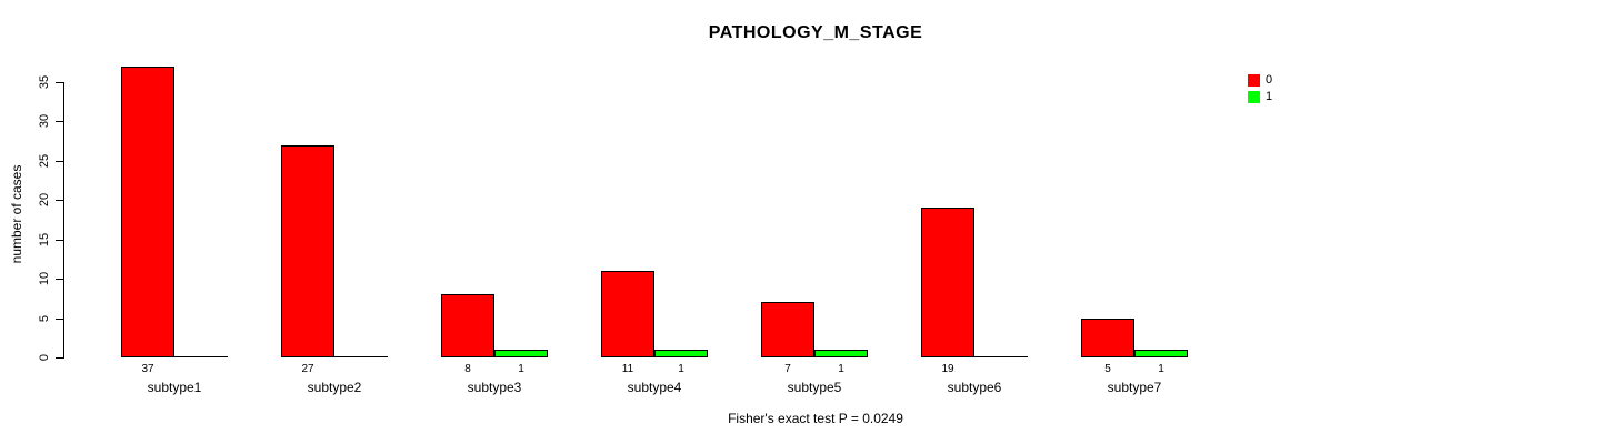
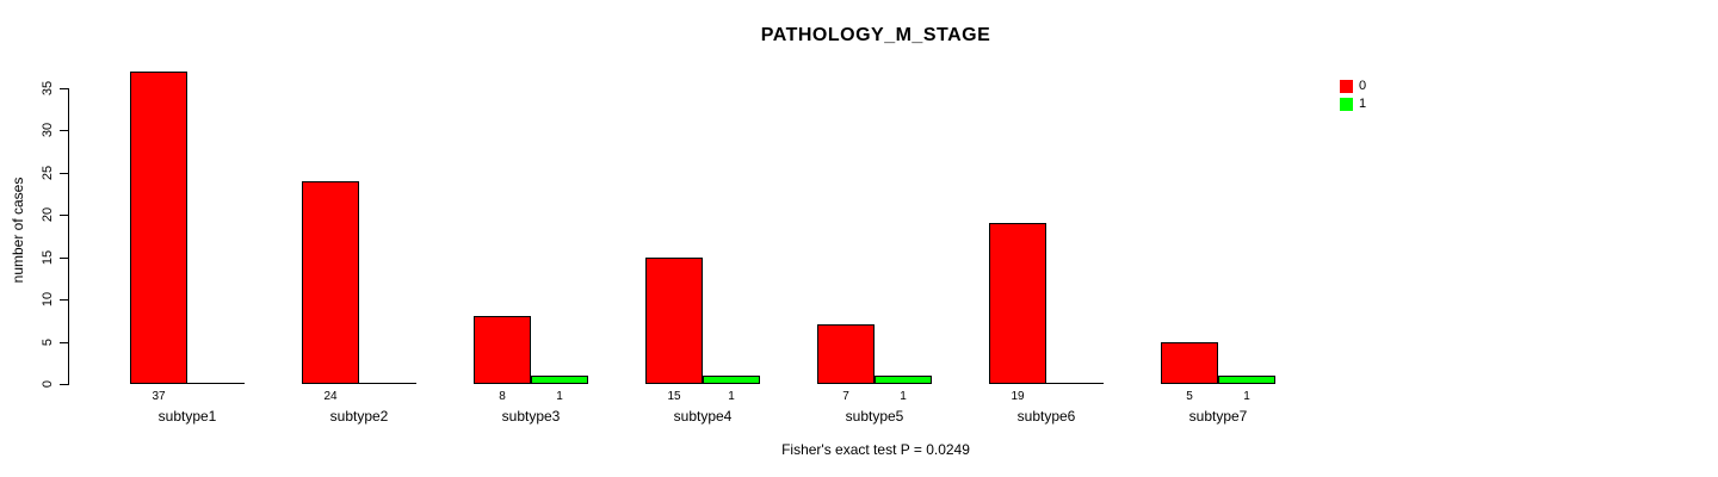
0/subtype2: 27 -> 24
0/subtype4: 11 -> 15
